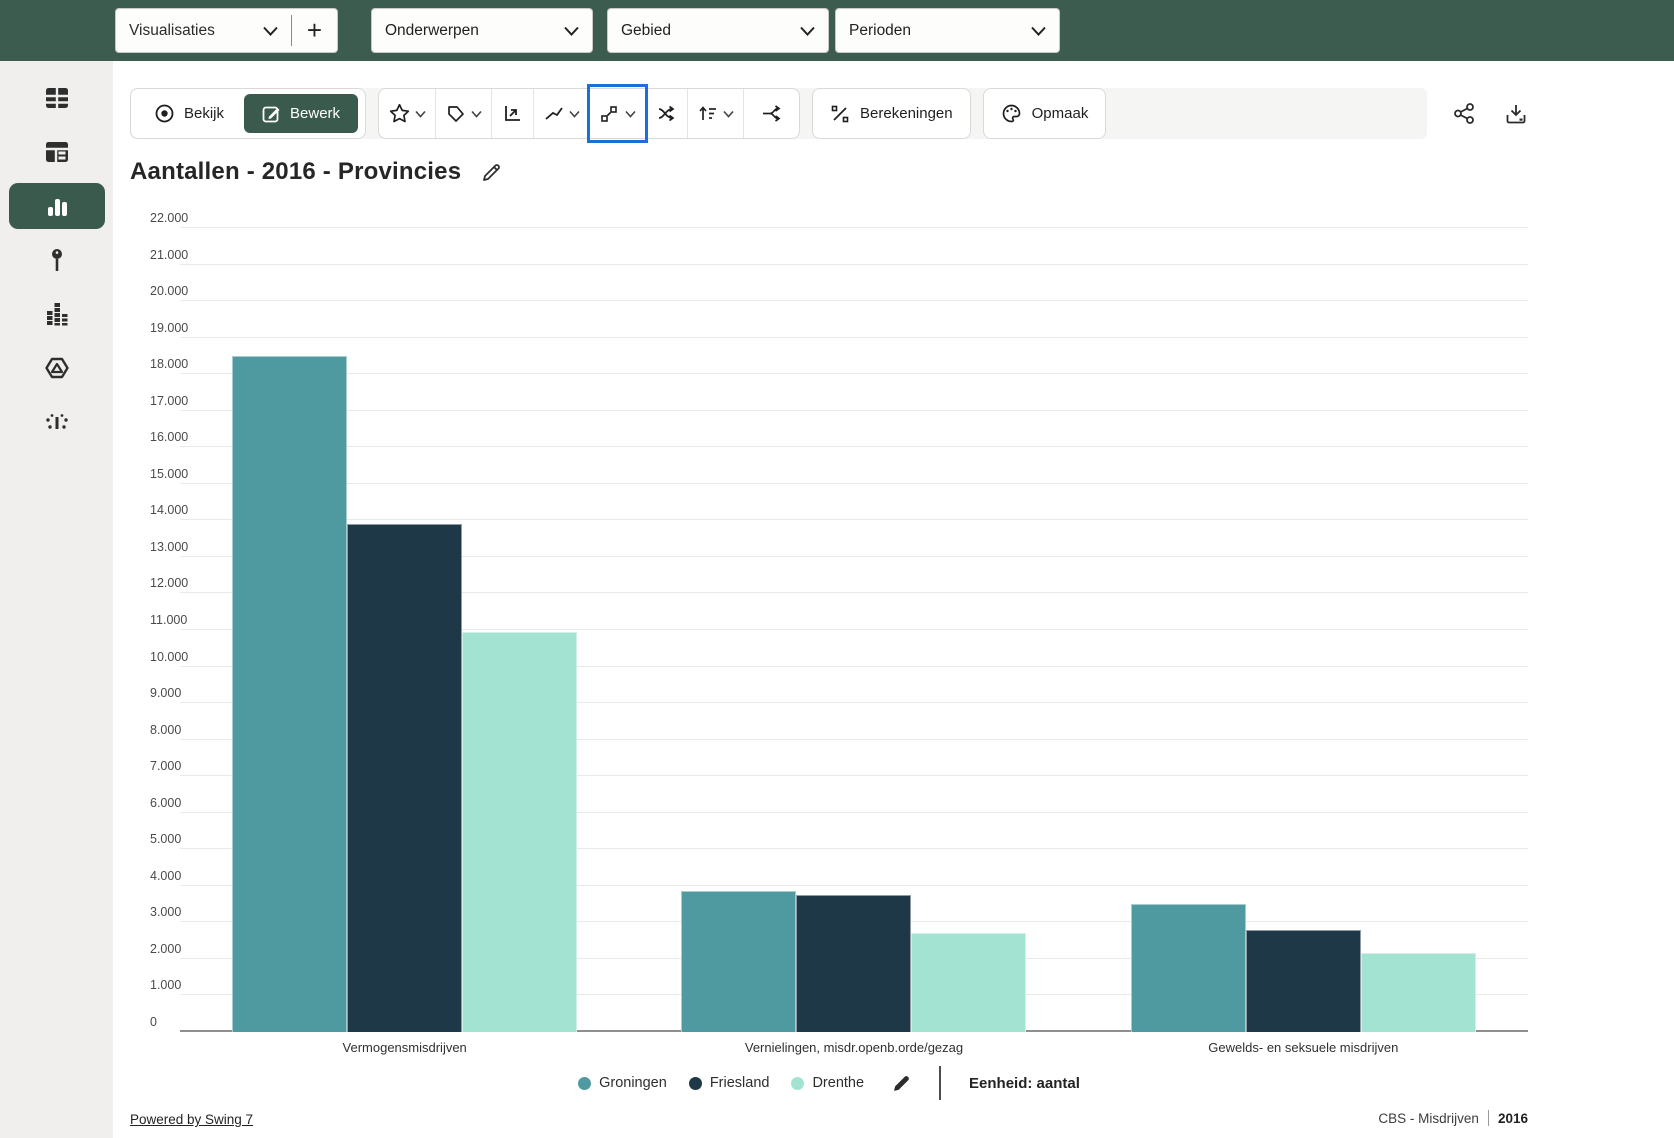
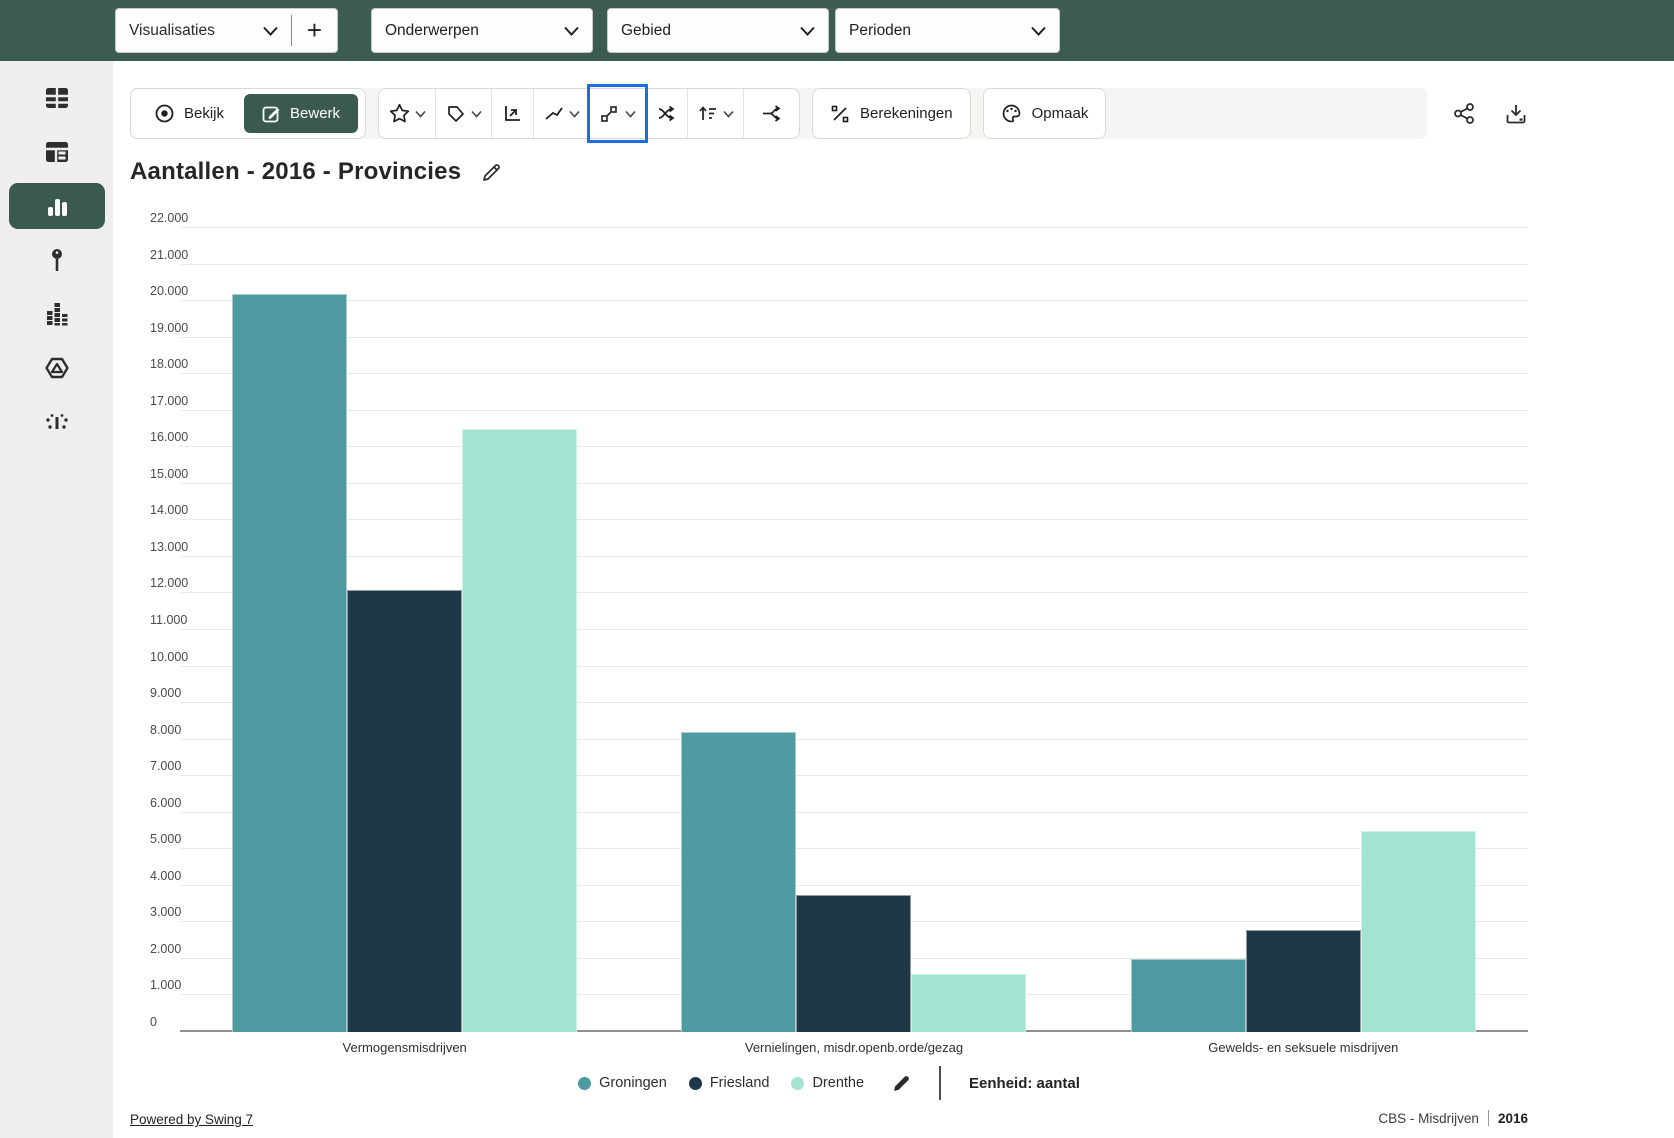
Groningen/Vermogensmisdrijven: 18500 -> 20200
Friesland/Vermogensmisdrijven: 13900 -> 12100
Drenthe/Vermogensmisdrijven: 11000 -> 16500
Groningen/Vernielingen, misdr.openb.orde/gezag: 3800 -> 8200
Drenthe/Vernielingen, misdr.openb.orde/gezag: 2700 -> 1600
Groningen/Gewelds- en seksuele misdrijven: 3500 -> 2000
Drenthe/Gewelds- en seksuele misdrijven: 2200 -> 5500
